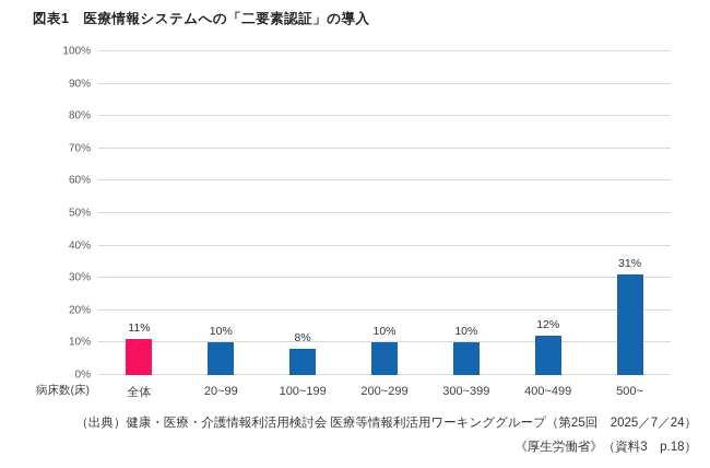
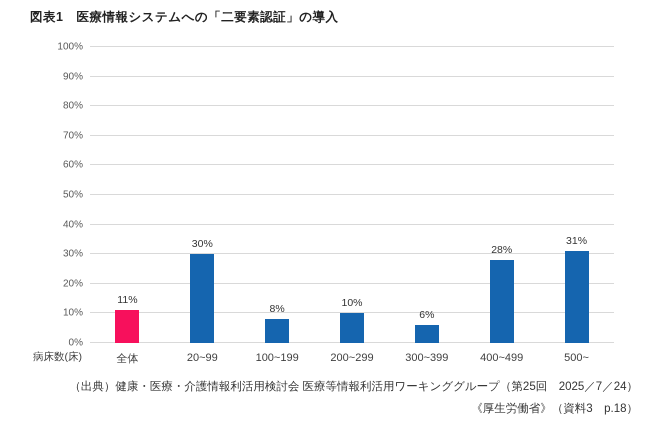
20~99: 10% -> 30%
300~399: 10% -> 6%
400~499: 12% -> 28%
